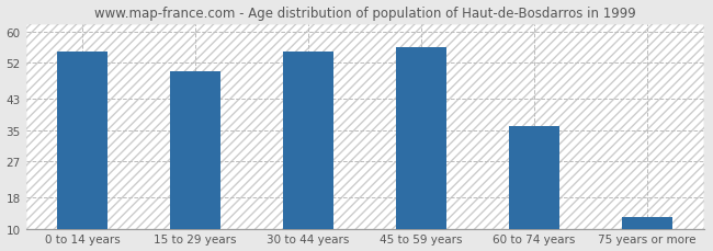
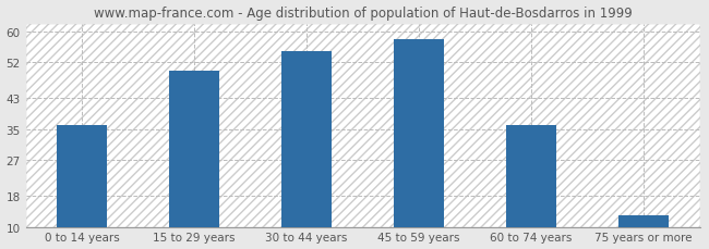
0 to 14 years: 55 -> 36
45 to 59 years: 56 -> 58
